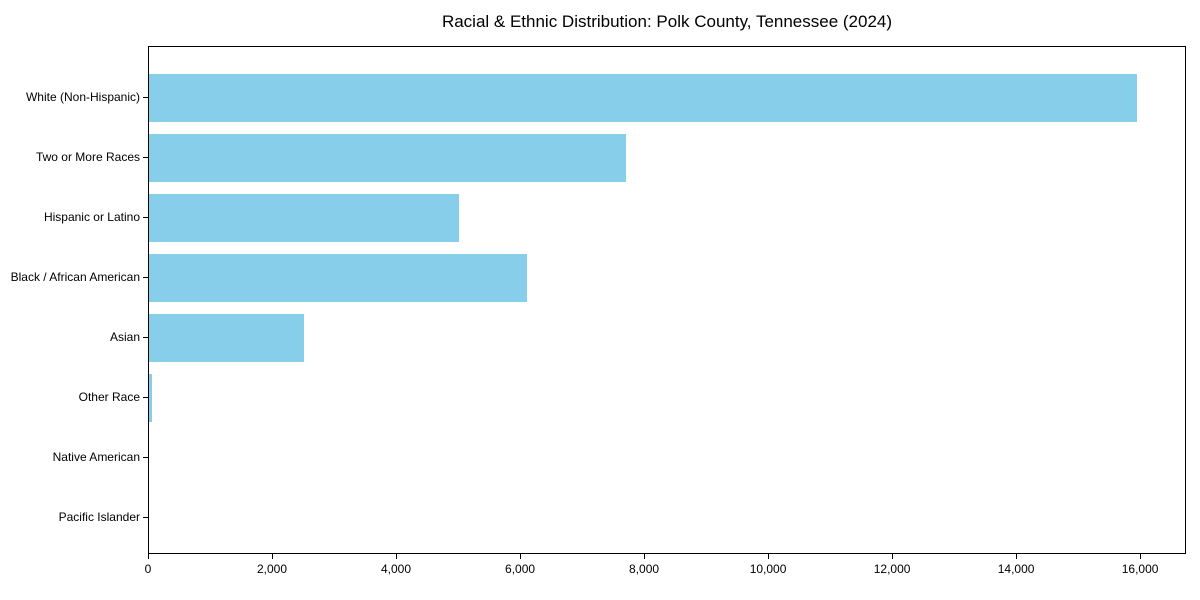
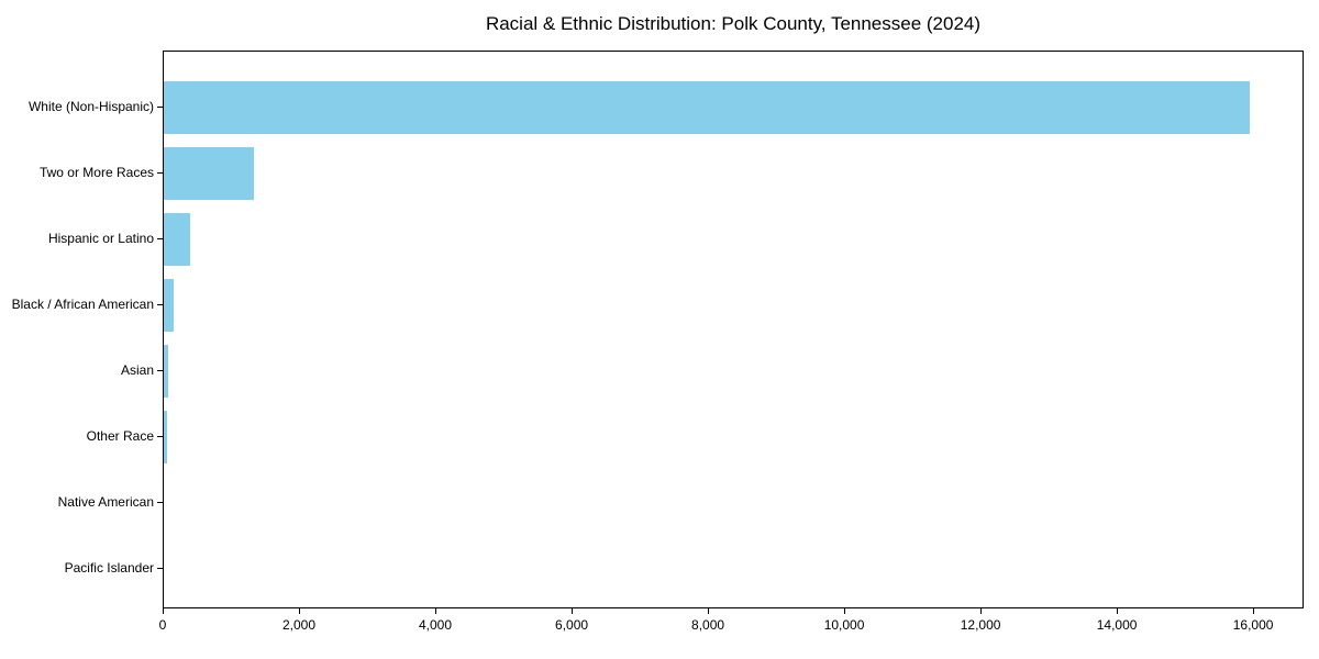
Two or More Races: 7700 -> 1300
Hispanic or Latino: 5000 -> 400
Black / African American: 6100 -> 200
Asian: 2500 -> 100
